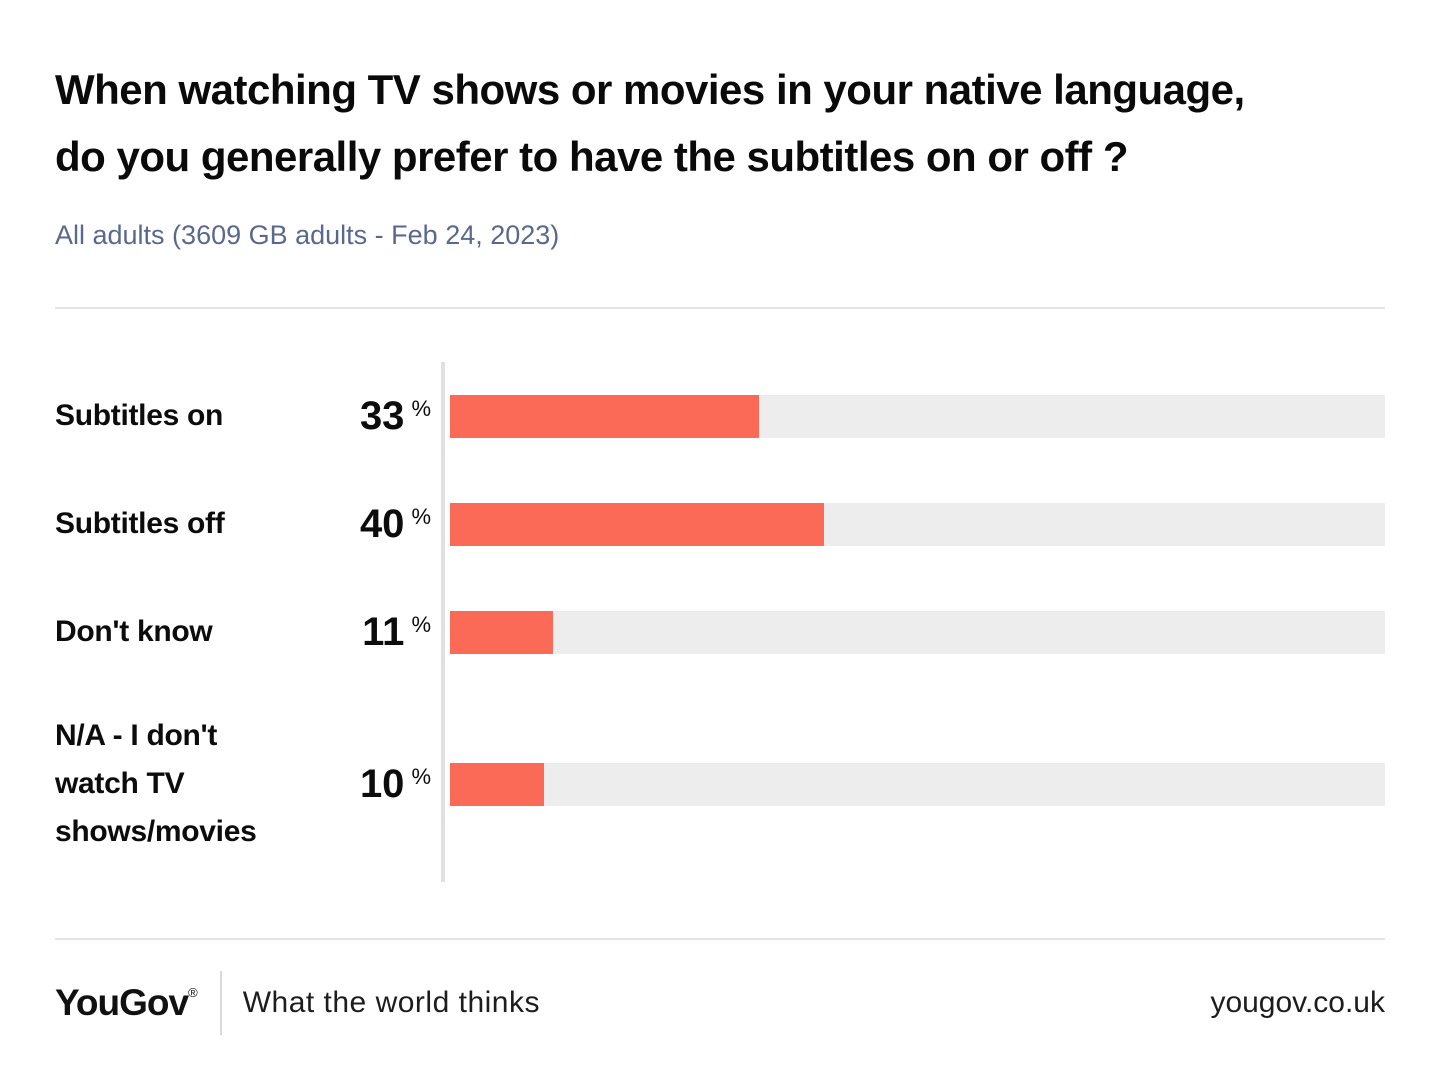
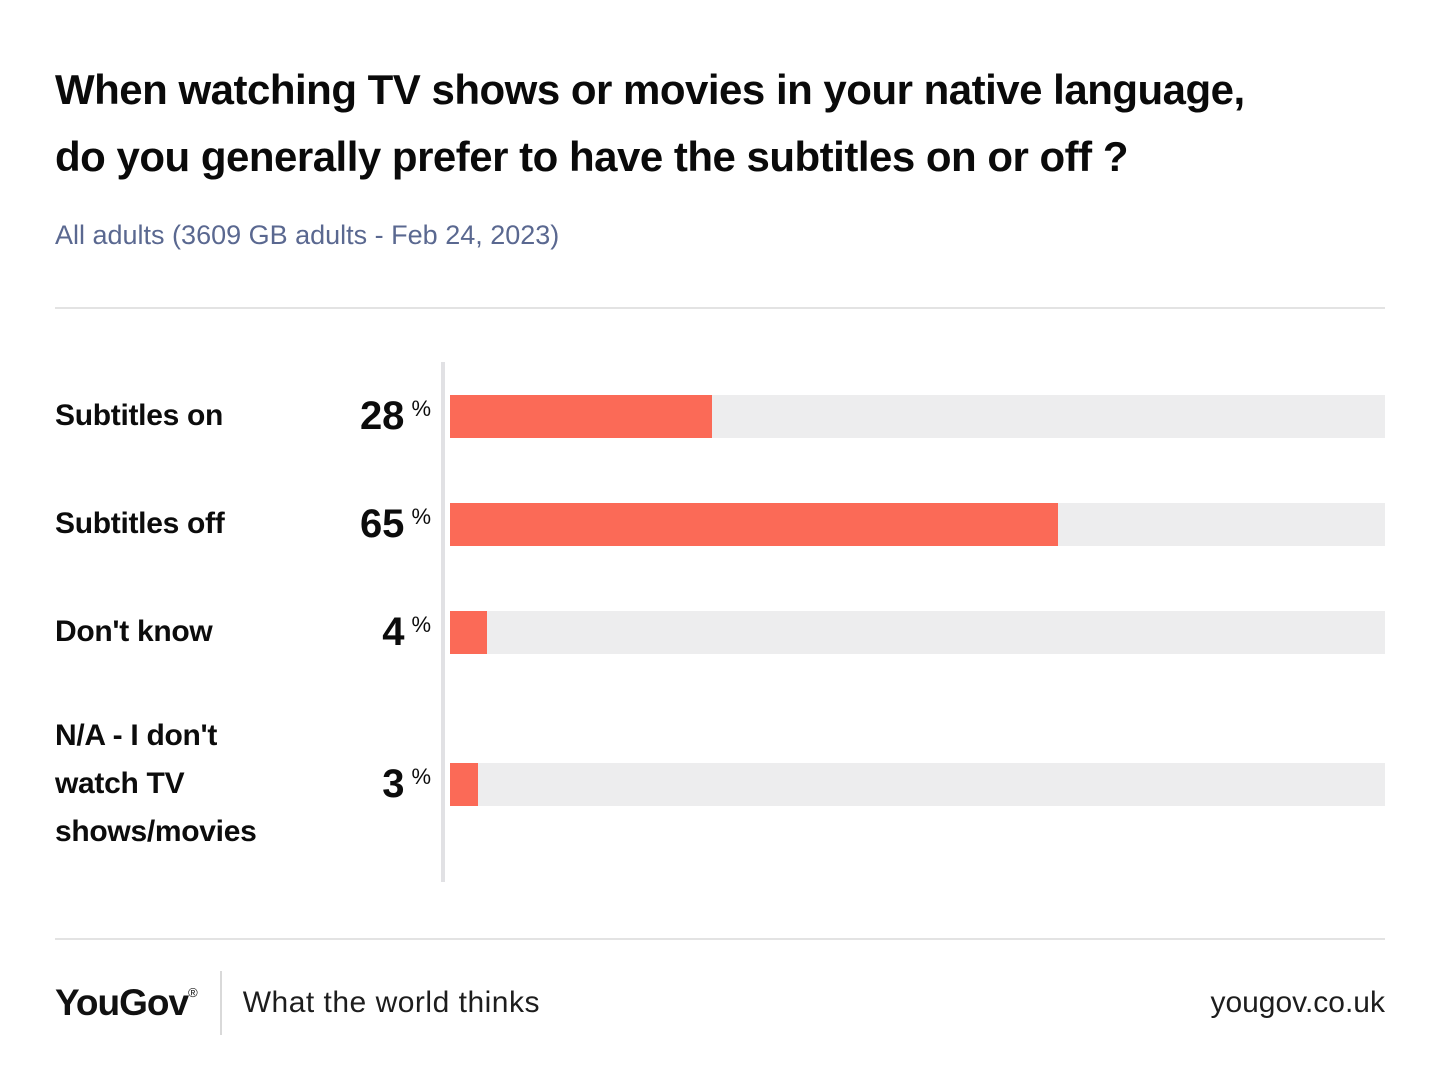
Subtitles on: 33 -> 28
Subtitles off: 40 -> 65
Don't know: 11 -> 4
N/A - I don't watch TV shows/movies: 10 -> 3
